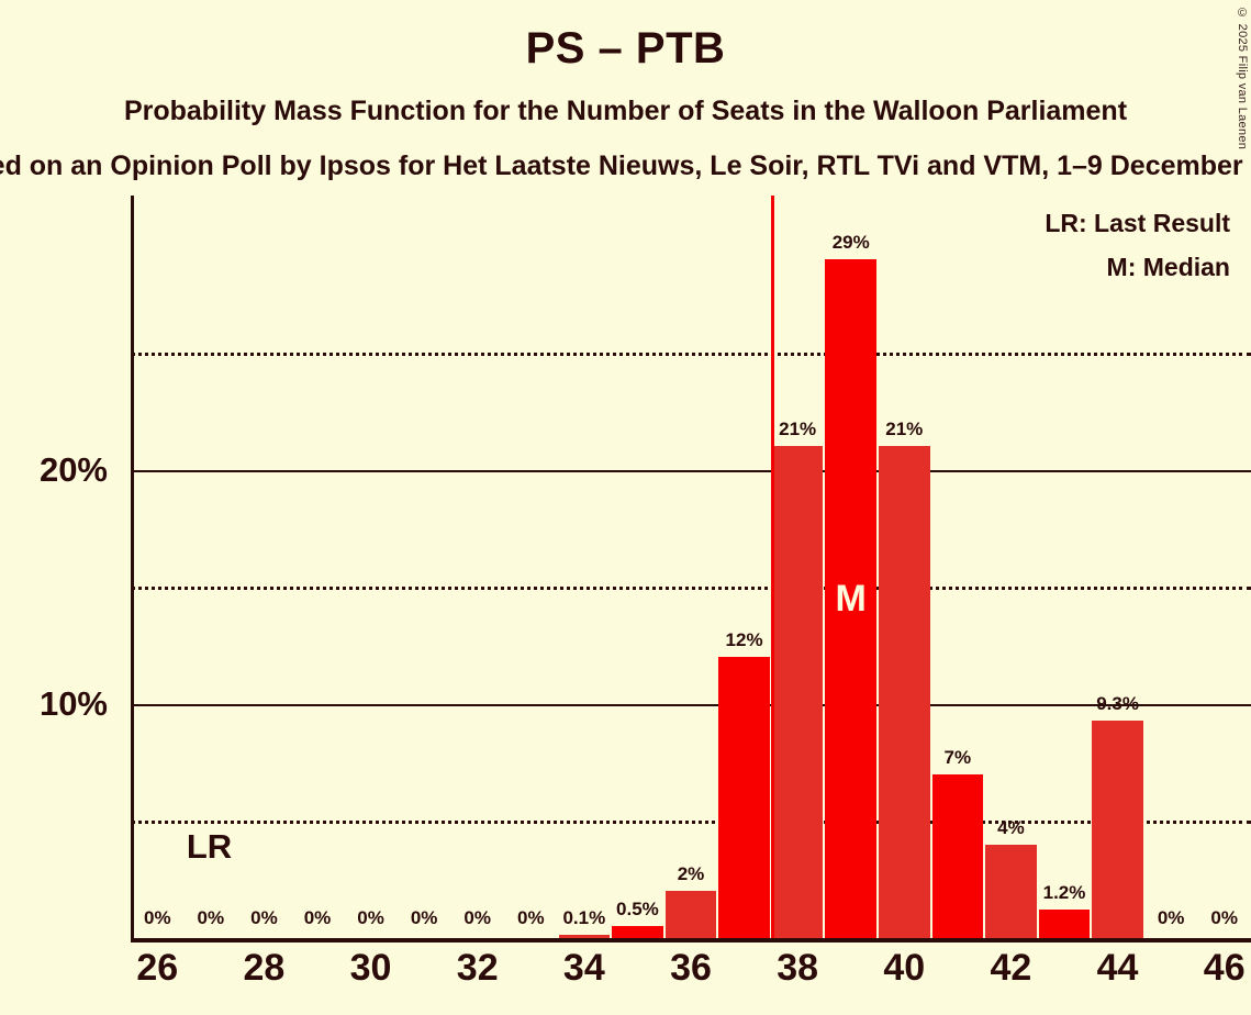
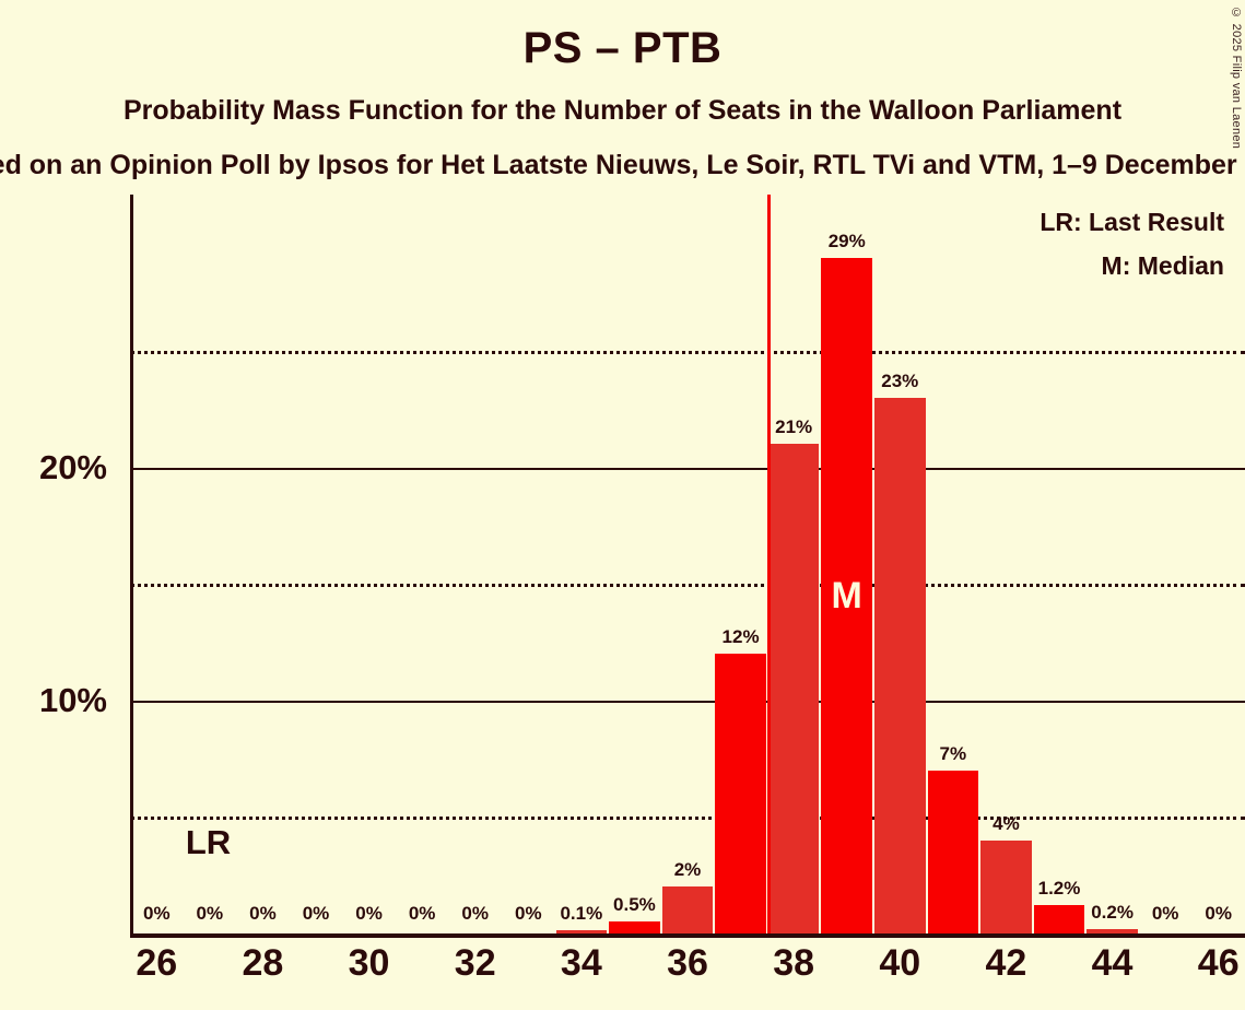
40: 21% -> 23%
44: 9.3% -> 0.2%
